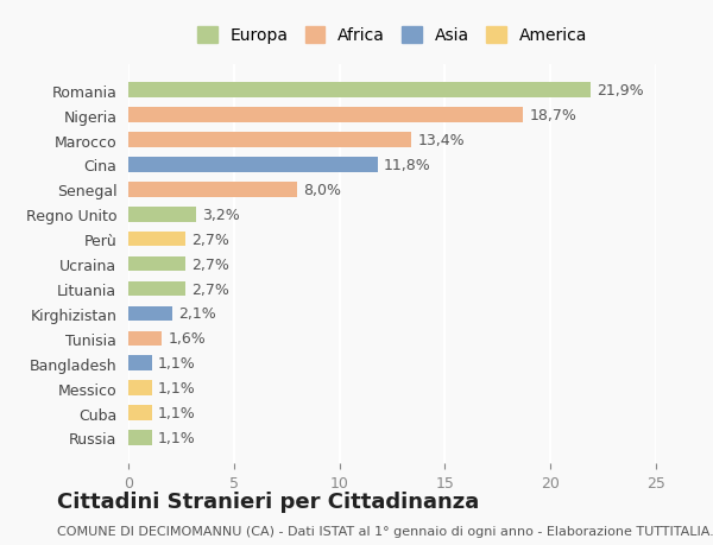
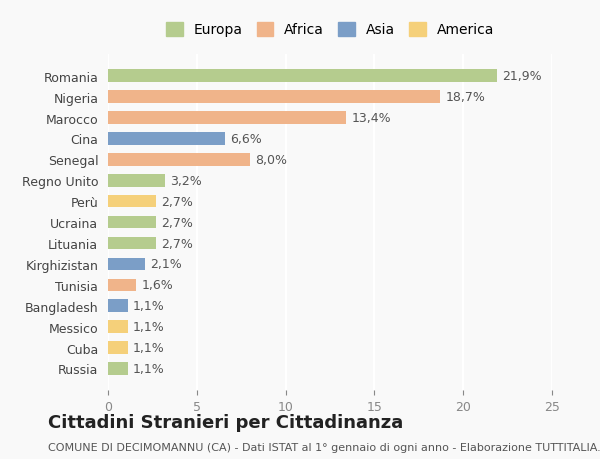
Cina: 11,8% -> 6,6%
